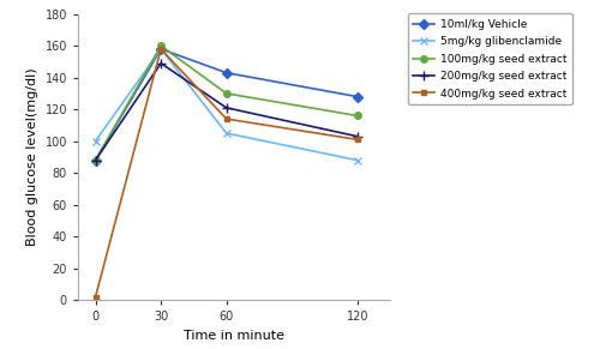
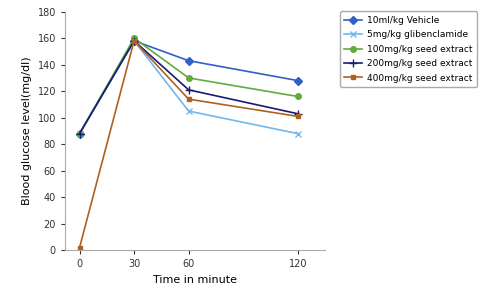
5mg/kg glibenclamide/0: 100 -> 88
200mg/kg seed extract/30: 149 -> 158
